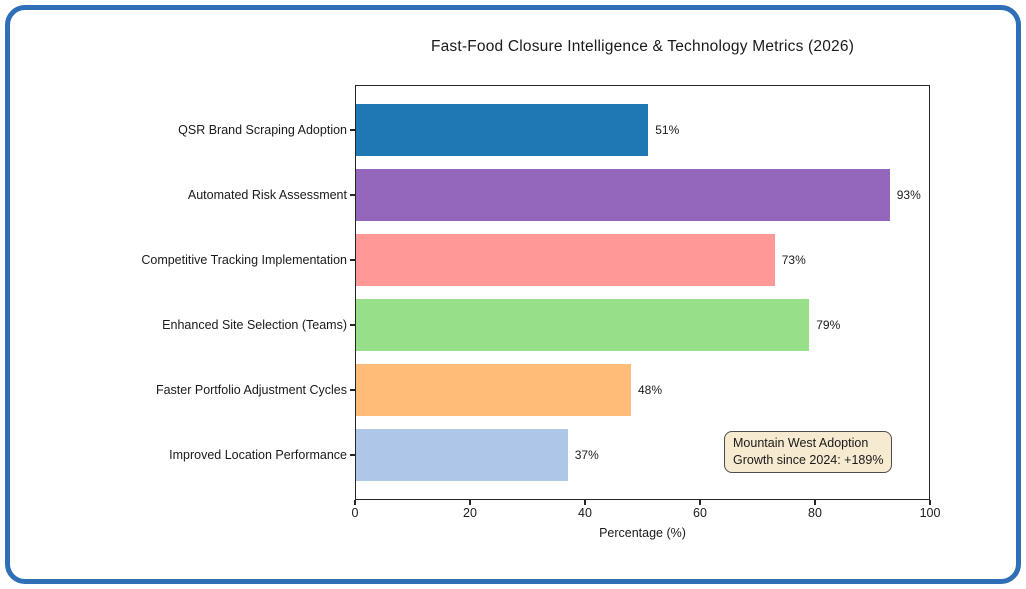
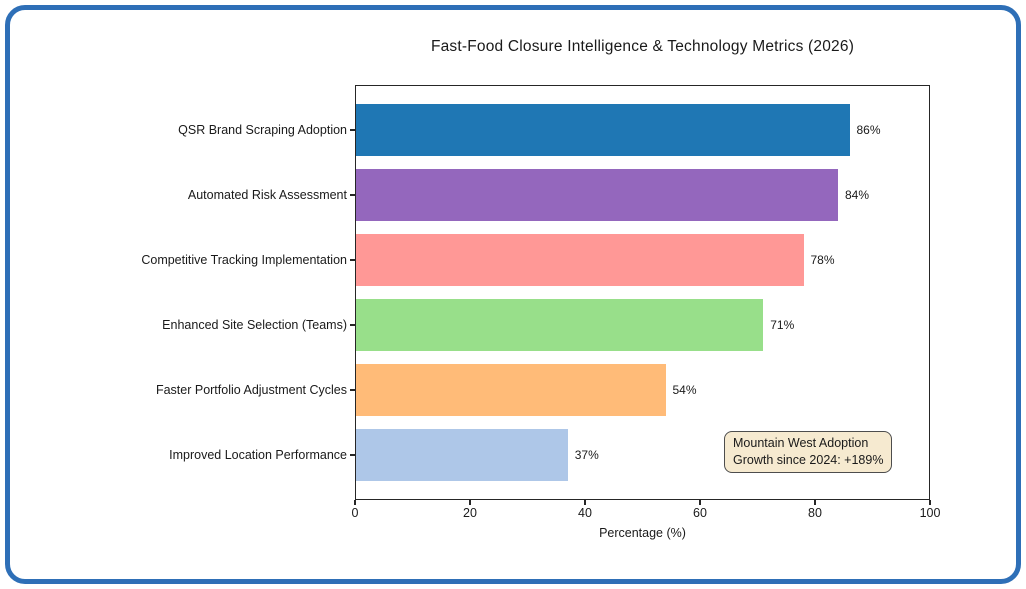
QSR Brand Scraping Adoption: 51% -> 86%
Automated Risk Assessment: 93% -> 84%
Competitive Tracking Implementation: 73% -> 78%
Enhanced Site Selection (Teams): 79% -> 71%
Faster Portfolio Adjustment Cycles: 48% -> 54%
